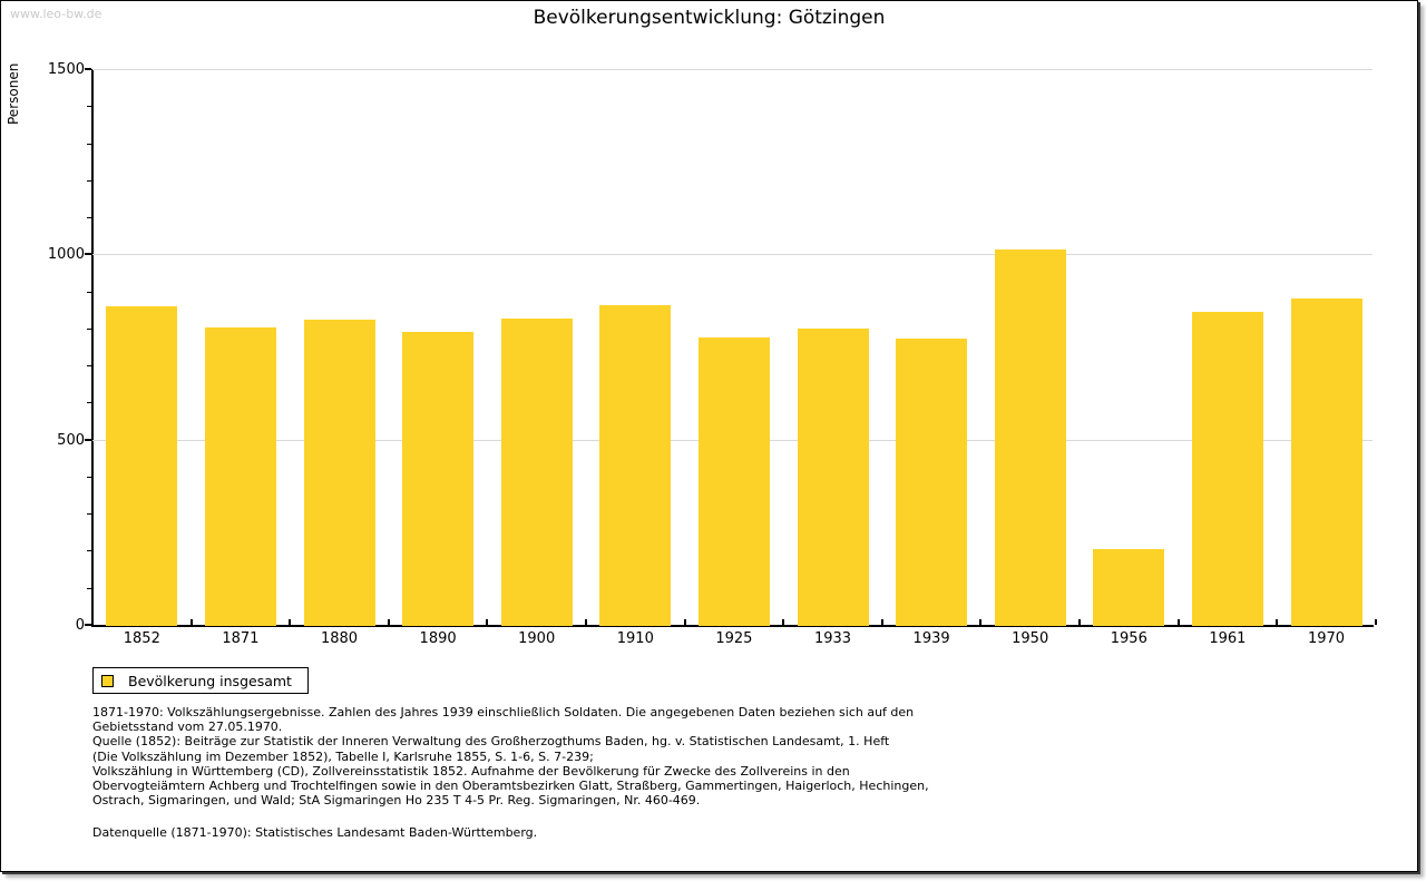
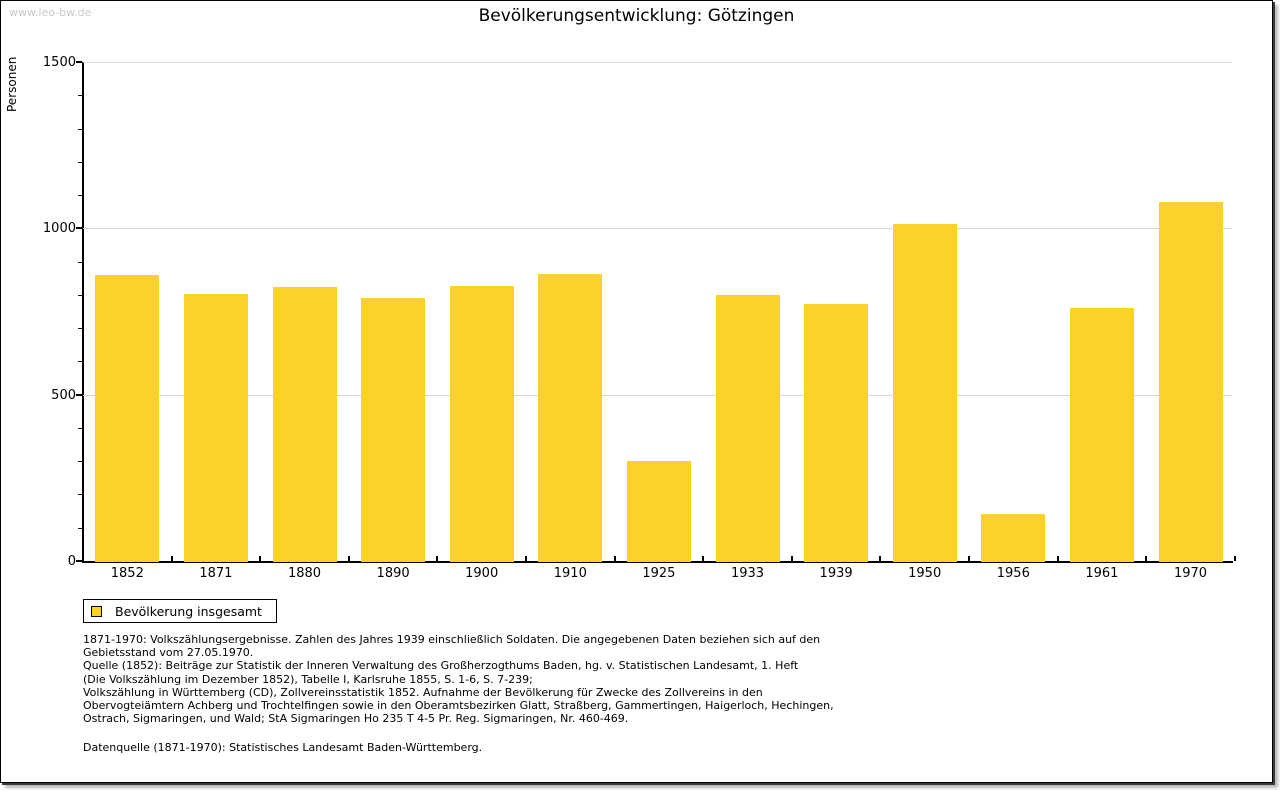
1925: 780 -> 300
1956: 200 -> 140
1961: 840 -> 760
1970: 880 -> 1080
